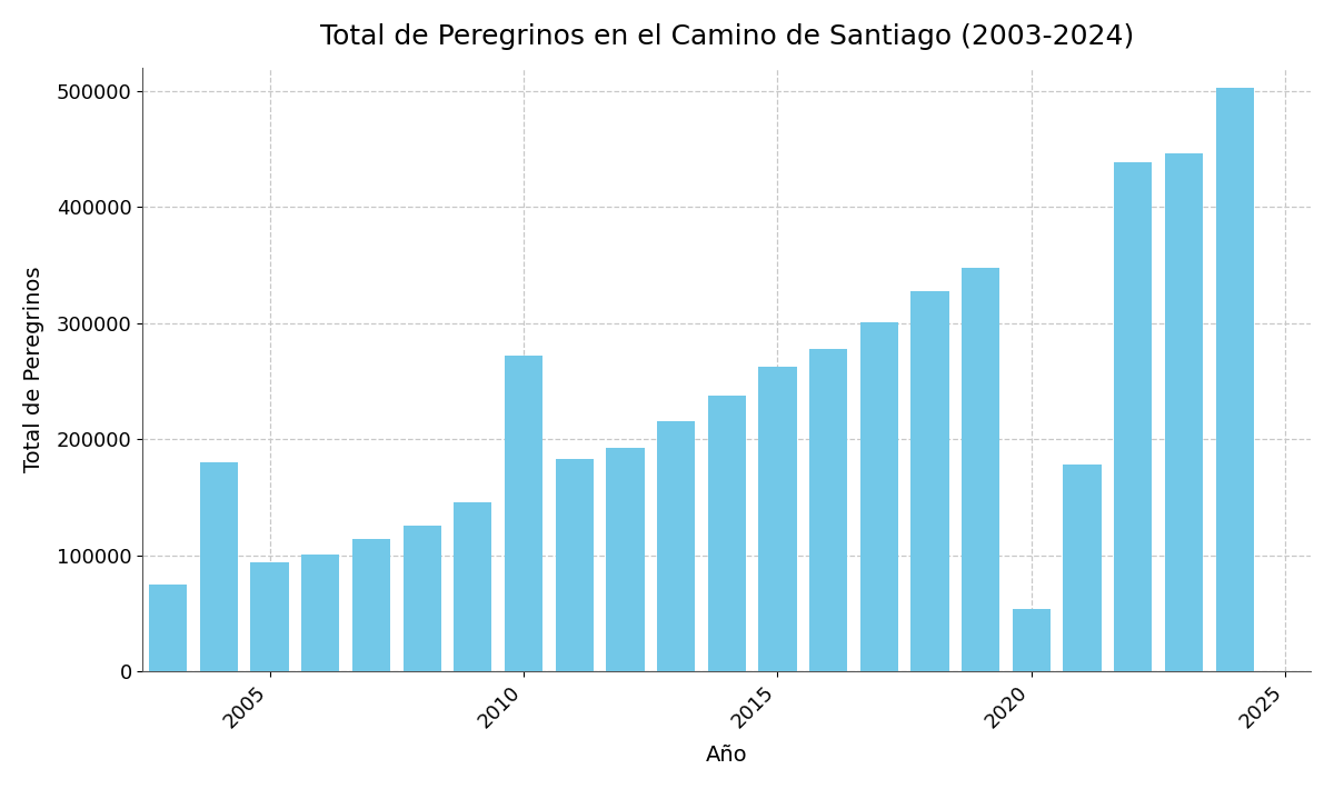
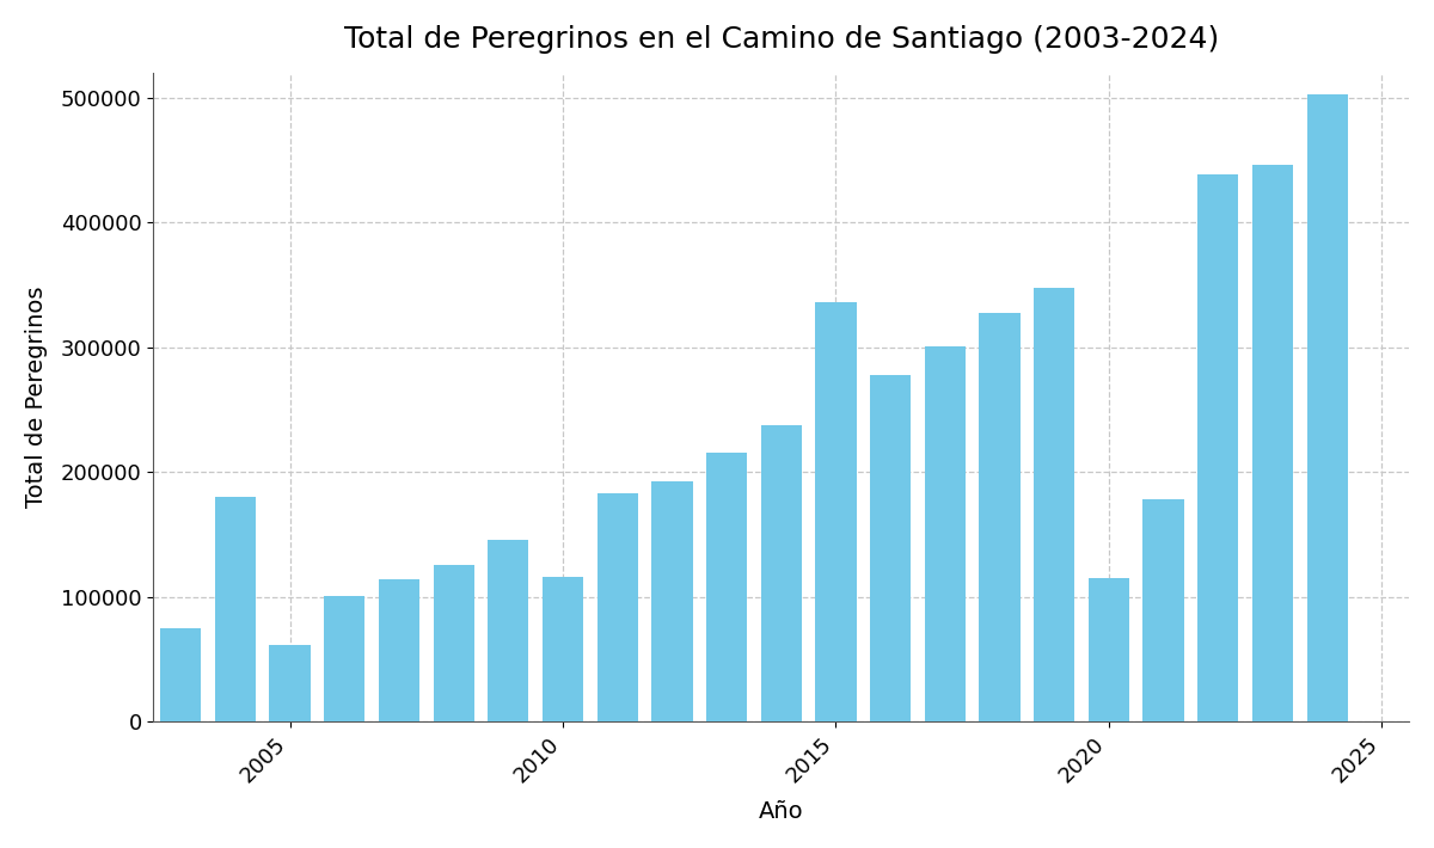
2005: 94000 -> 61000
2010: 272000 -> 116000
2015: 262000 -> 336000
2020: 54000 -> 115000
